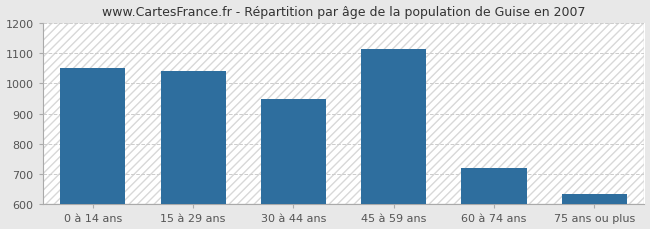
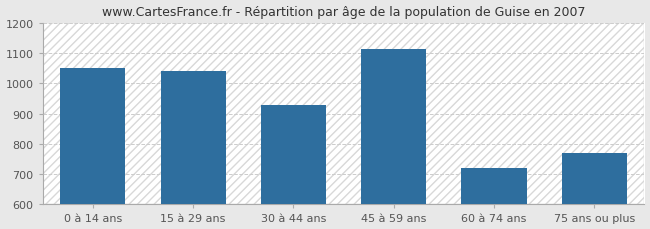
30 à 44 ans: 950 -> 930
75 ans ou plus: 635 -> 770
